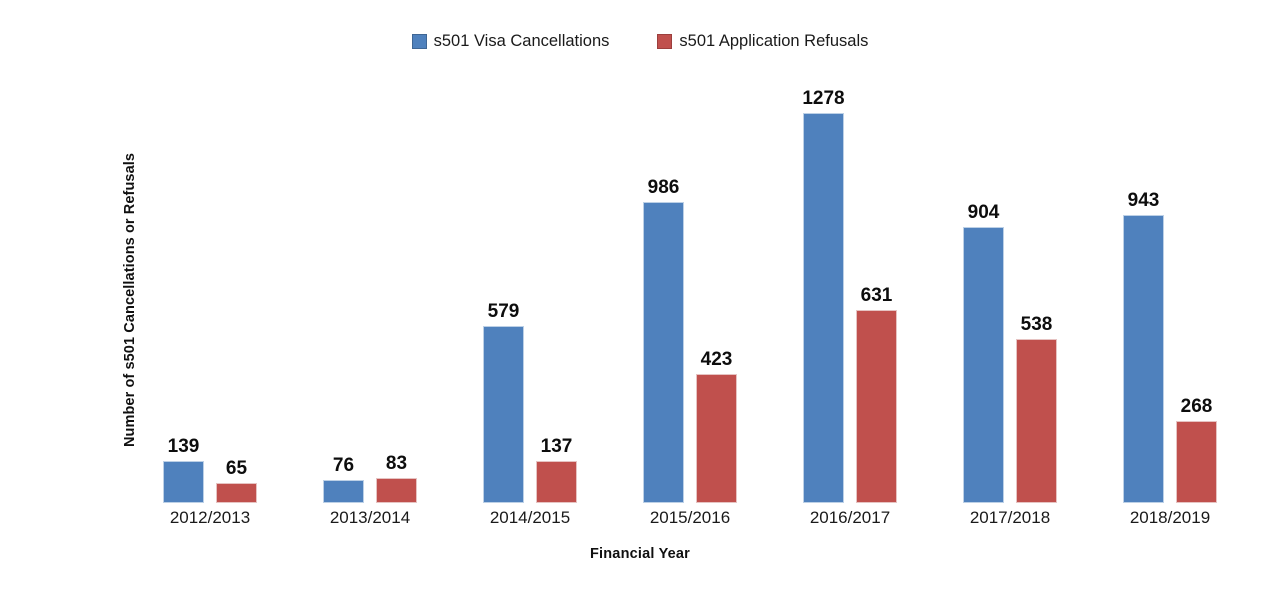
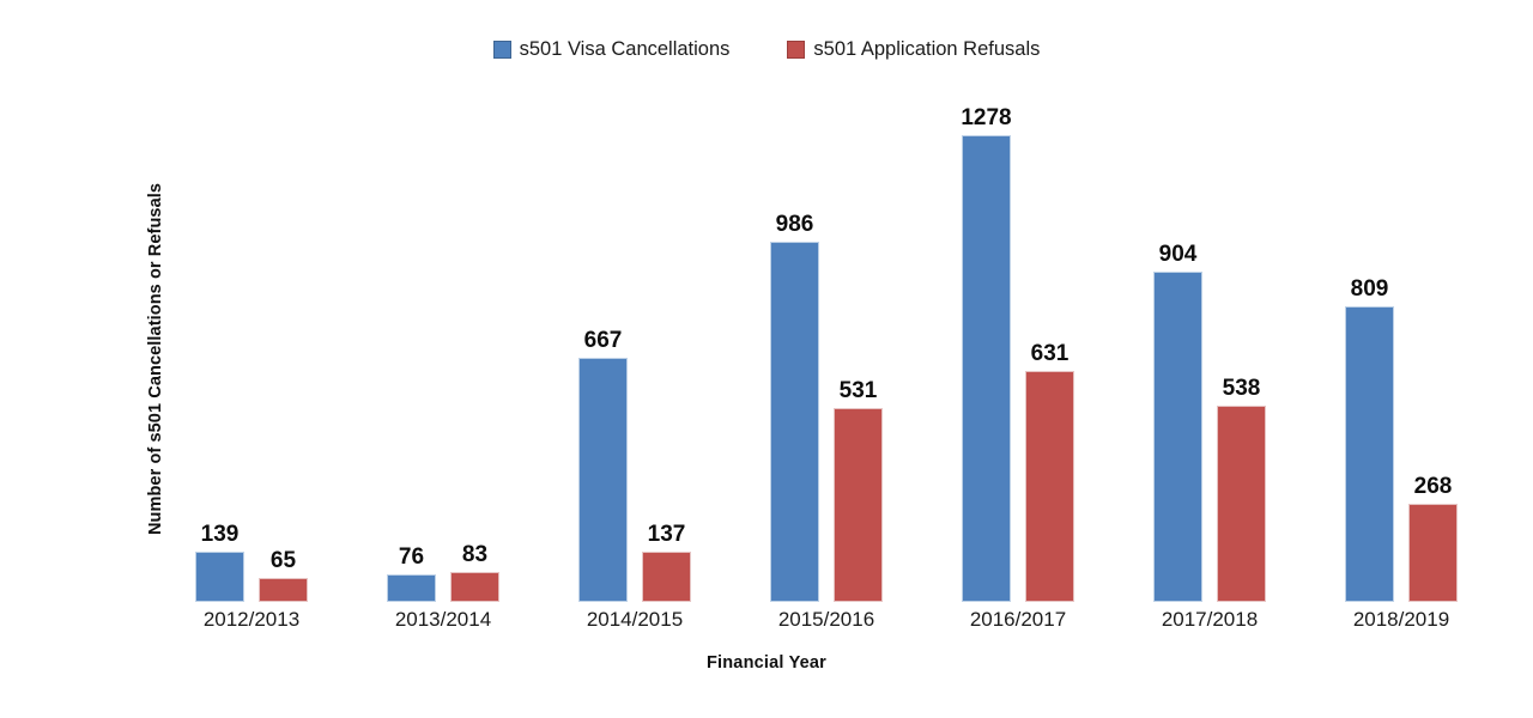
s501 Visa Cancellations/2014/2015: 579 -> 667
s501 Application Refusals/2015/2016: 423 -> 531
s501 Visa Cancellations/2018/2019: 943 -> 809
